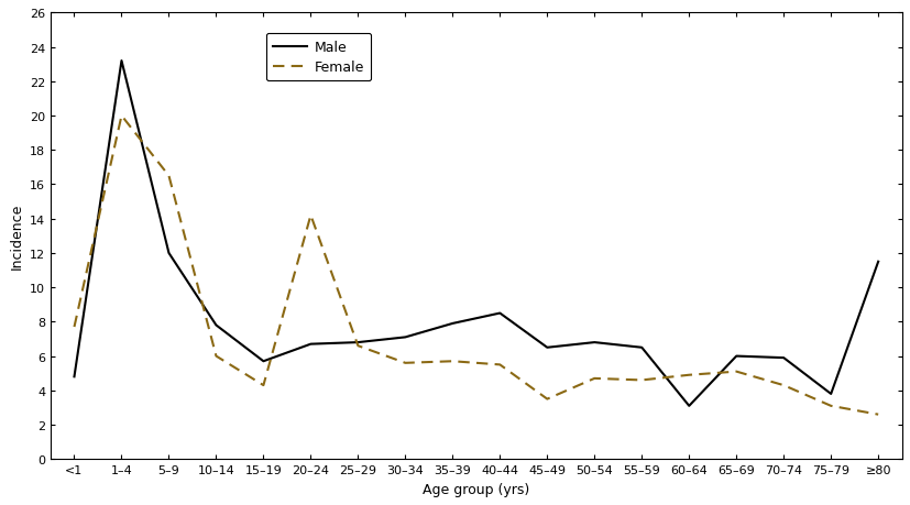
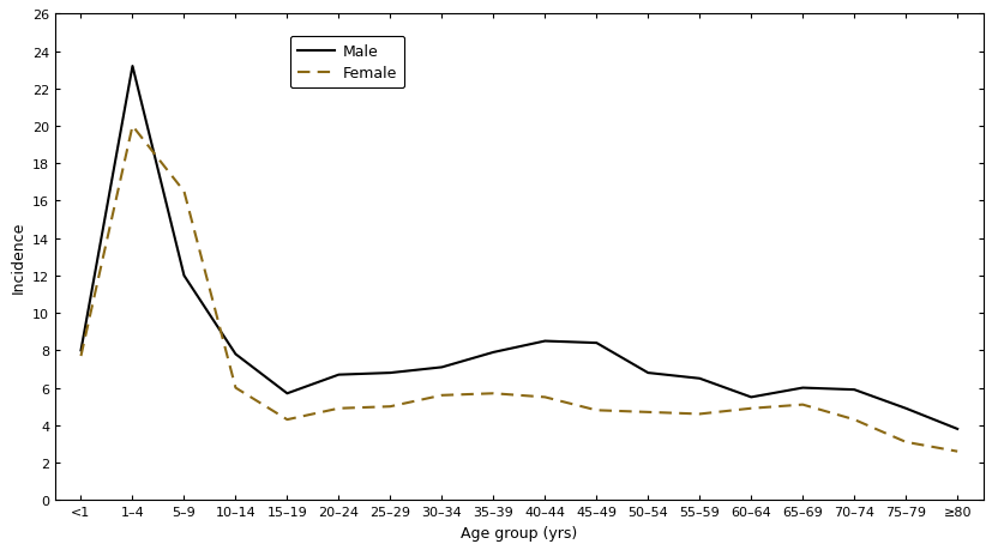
Male/<1: 4.8 -> 8.0
Female/20–24: 14.2 -> 4.9
Female/25–29: 6.6 -> 5.0
Male/45–49: 6.5 -> 8.4
Female/45–49: 3.5 -> 4.8
Male/60–64: 3.1 -> 5.5
Male/75–79: 3.8 -> 4.9
Male/≥80: 11.5 -> 3.8
